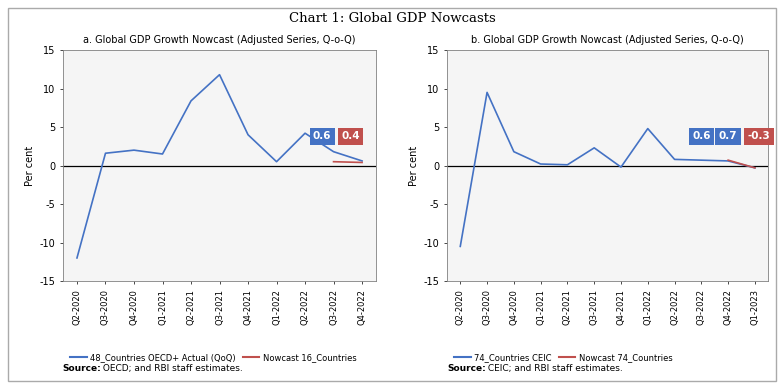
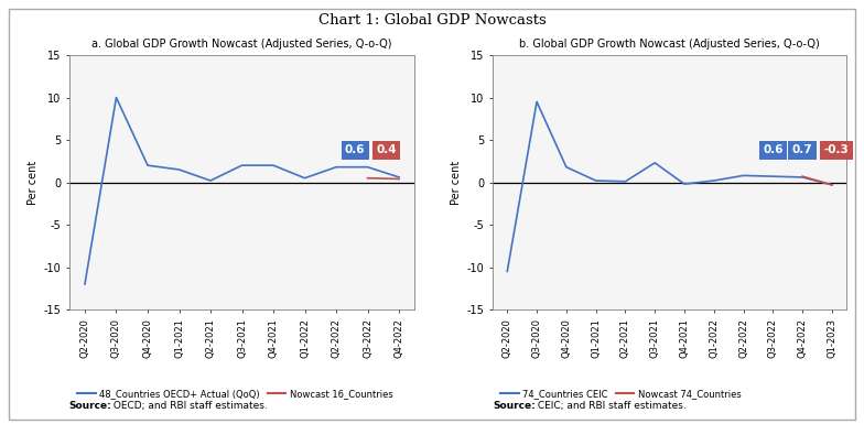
a. Global GDP Growth Nowcast (Adjusted Series, Q-o-Q)/Q3-2020: 1.6 -> 10.0
a. Global GDP Growth Nowcast (Adjusted Series, Q-o-Q)/Q2-2021: 8.4 -> 0.2
a. Global GDP Growth Nowcast (Adjusted Series, Q-o-Q)/Q3-2021: 11.8 -> 2.0
a. Global GDP Growth Nowcast (Adjusted Series, Q-o-Q)/Q4-2021: 4.0 -> 2.0
a. Global GDP Growth Nowcast (Adjusted Series, Q-o-Q)/Q2-2022: 4.2 -> 1.8
b. Global GDP Growth Nowcast (Adjusted Series, Q-o-Q)/Q1-2022: 4.8 -> 0.2
